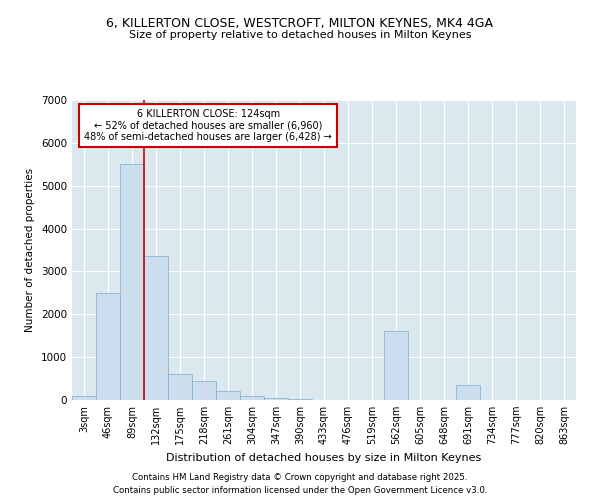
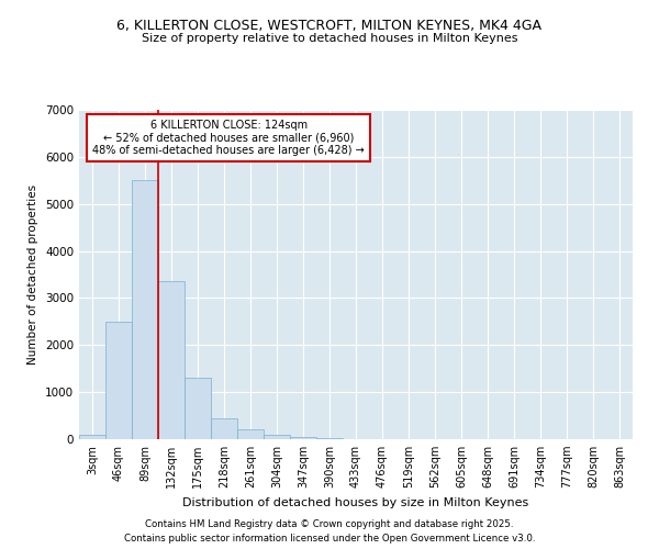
175sqm: 600 -> 1300
562sqm: 1600 -> 0
691sqm: 350 -> 0
